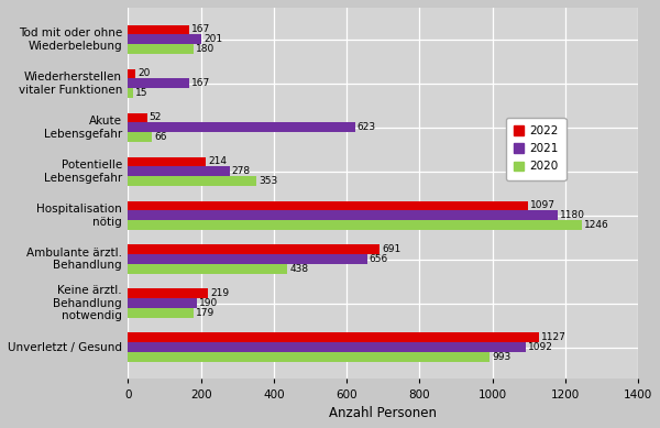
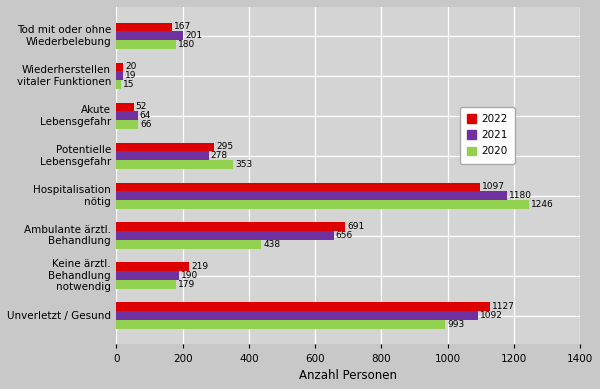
2021/Wiederherstellen vitaler Funktionen: 167 -> 19
2021/Akute Lebensgefahr: 623 -> 64
2022/Potentielle Lebensgefahr: 214 -> 295
